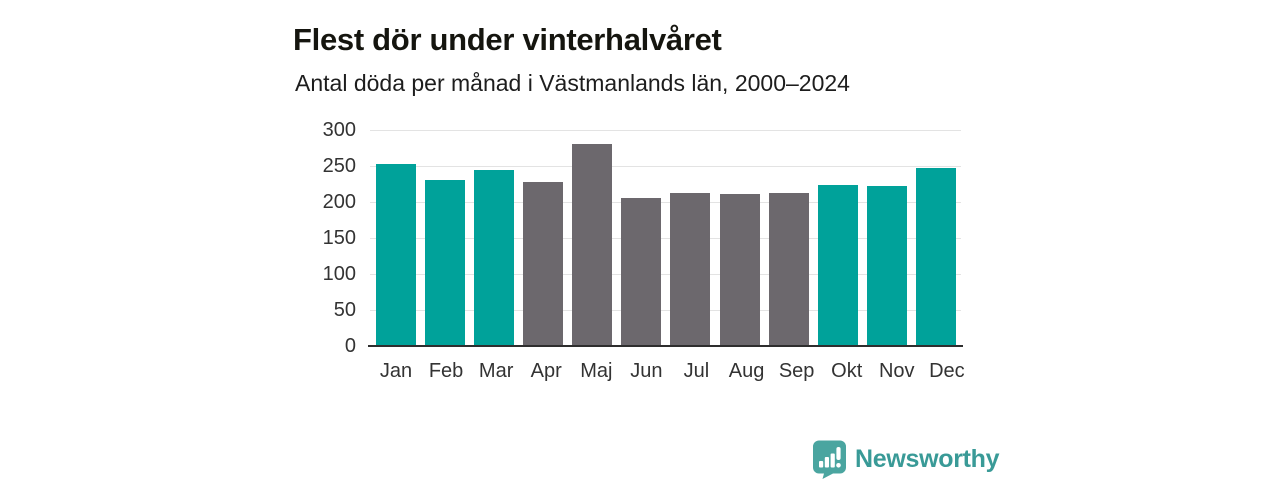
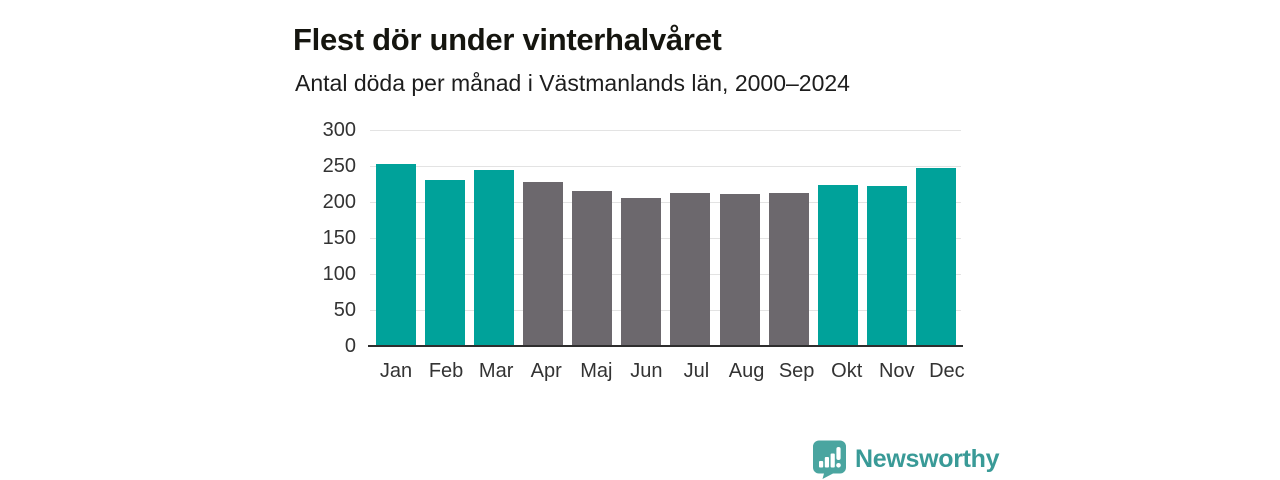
Maj: 280 -> 220
